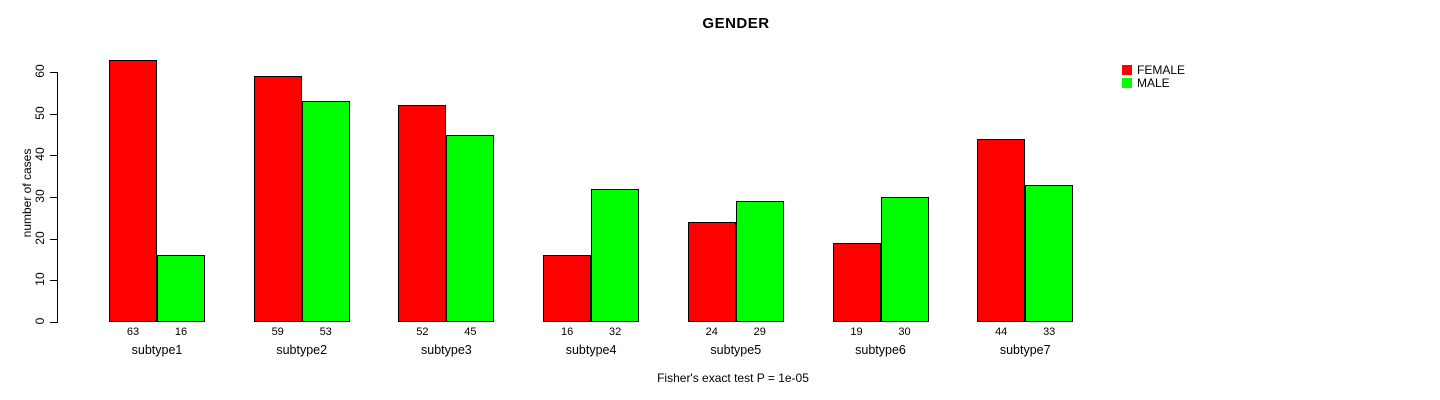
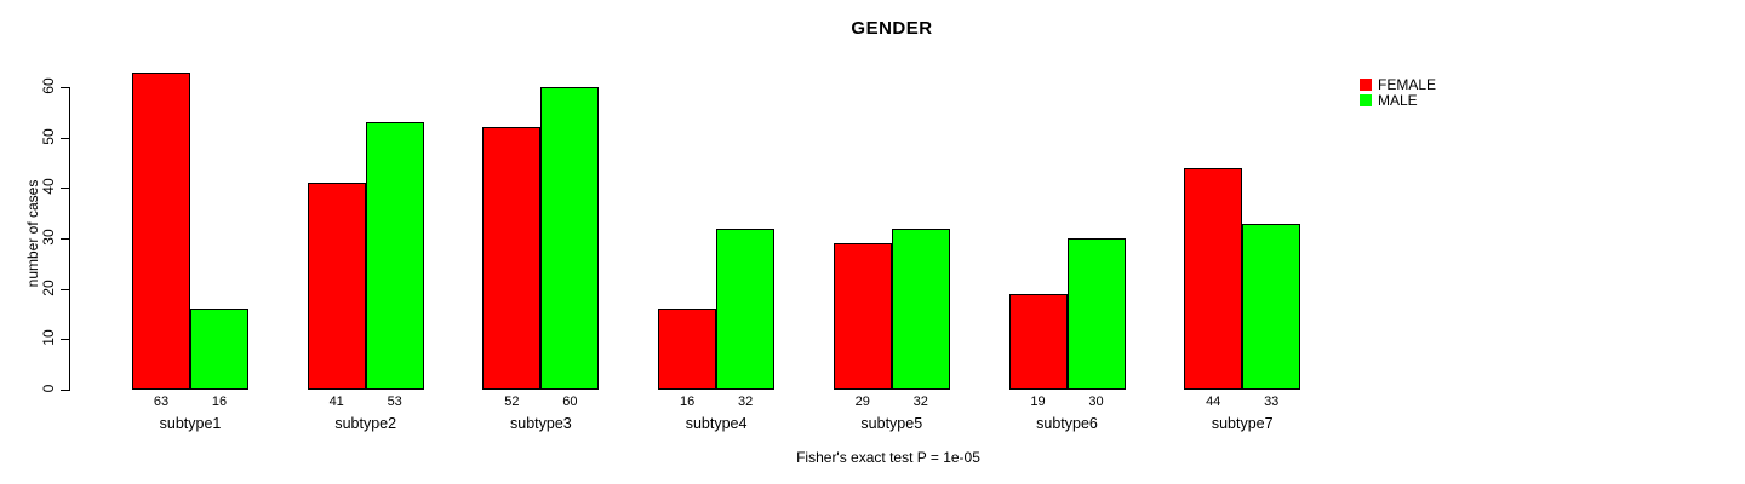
FEMALE/subtype2: 59 -> 41
MALE/subtype3: 45 -> 60
FEMALE/subtype5: 24 -> 29
MALE/subtype5: 29 -> 32
